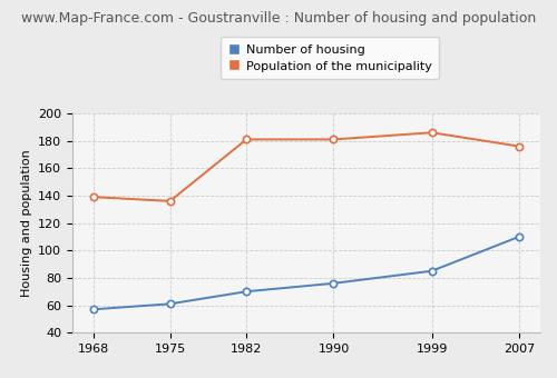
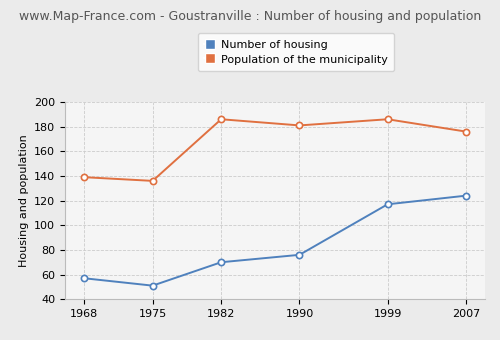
Number of housing/1975: 61 -> 51
Population of the municipality/1982: 181 -> 186
Number of housing/1999: 85 -> 117
Number of housing/2007: 110 -> 124
